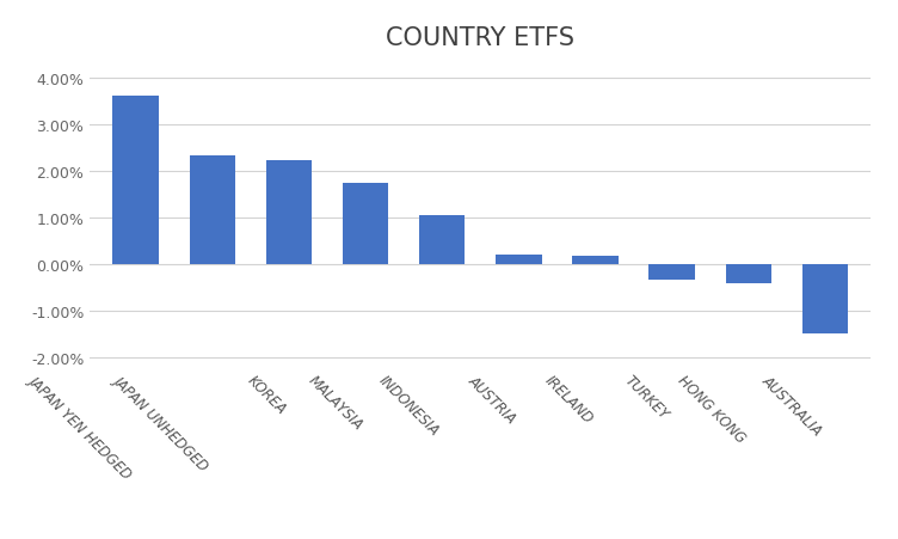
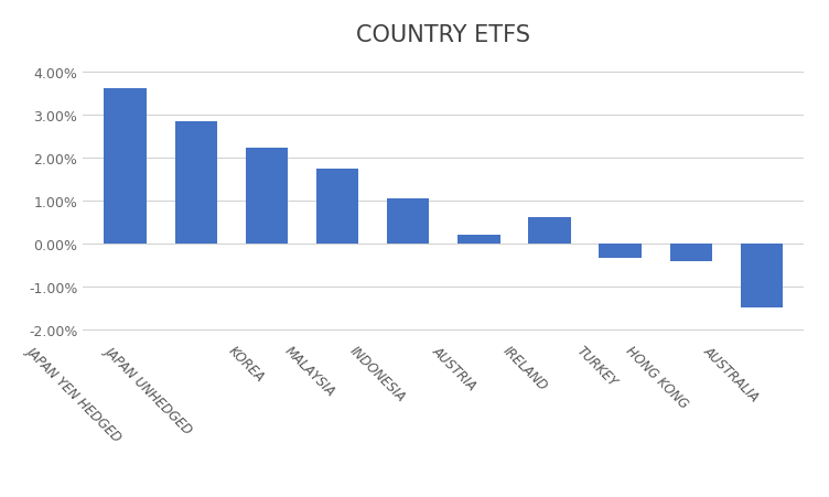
JAPAN UNHEDGED: 2.32% -> 2.85%
IRELAND: 0.17% -> 0.60%
